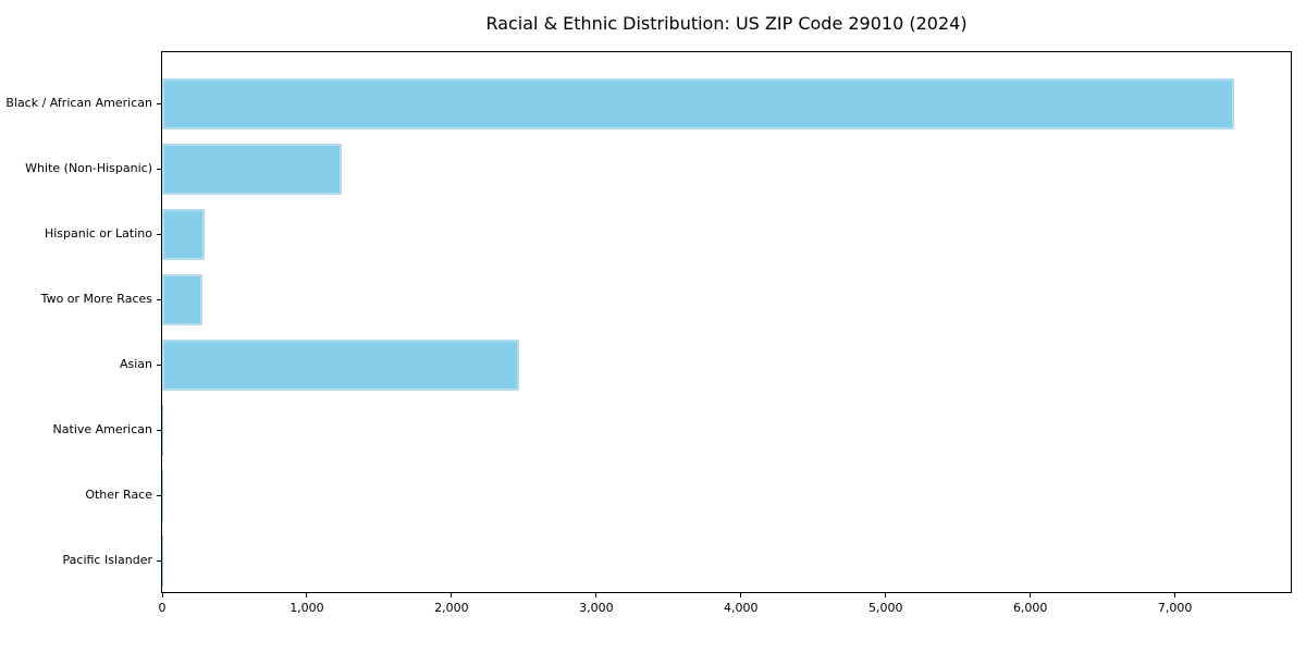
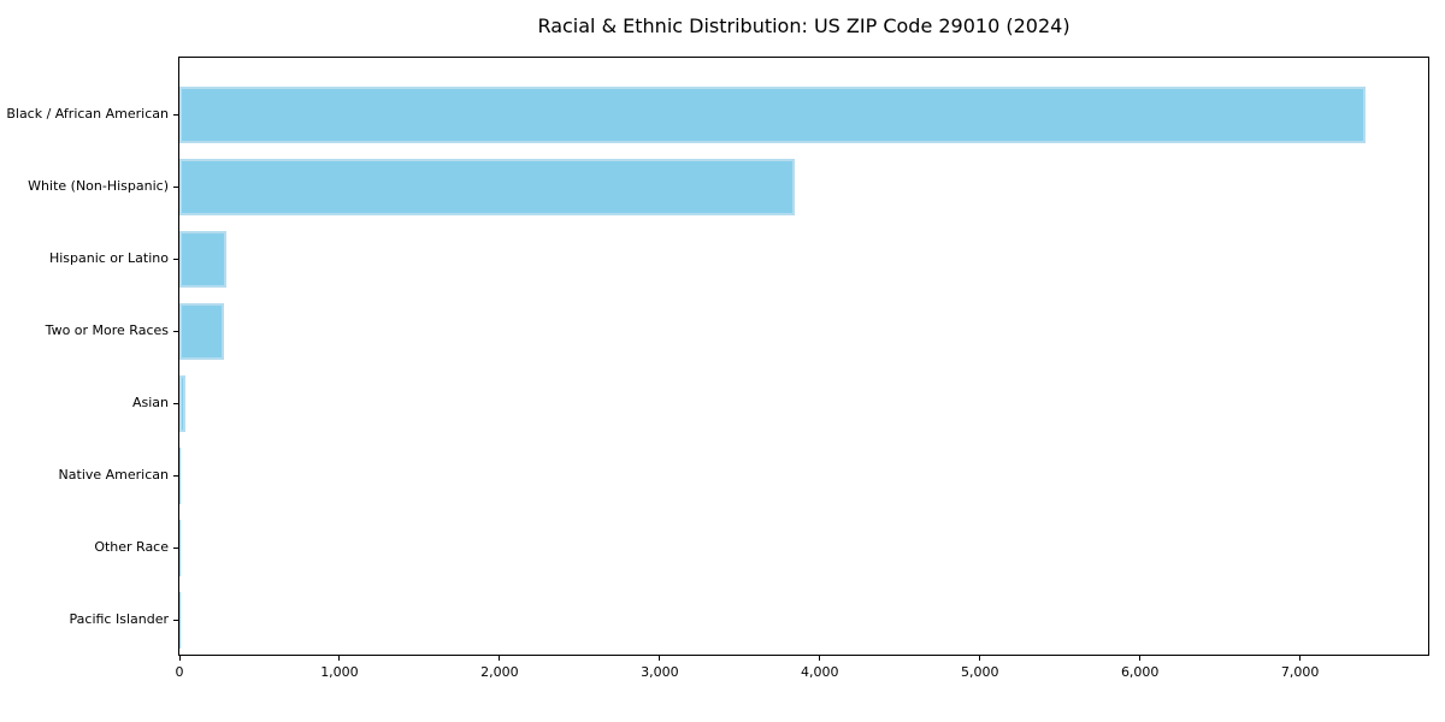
White (Non-Hispanic): 1240 -> 3840
Asian: 2470 -> 40
